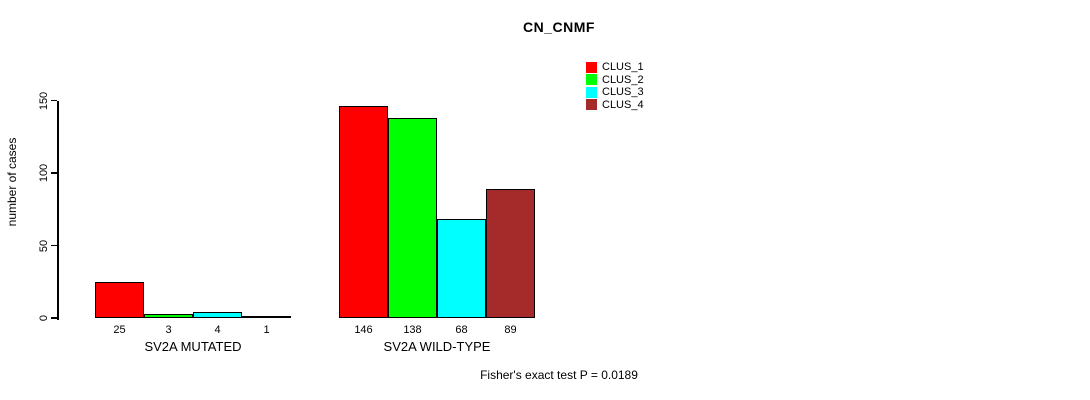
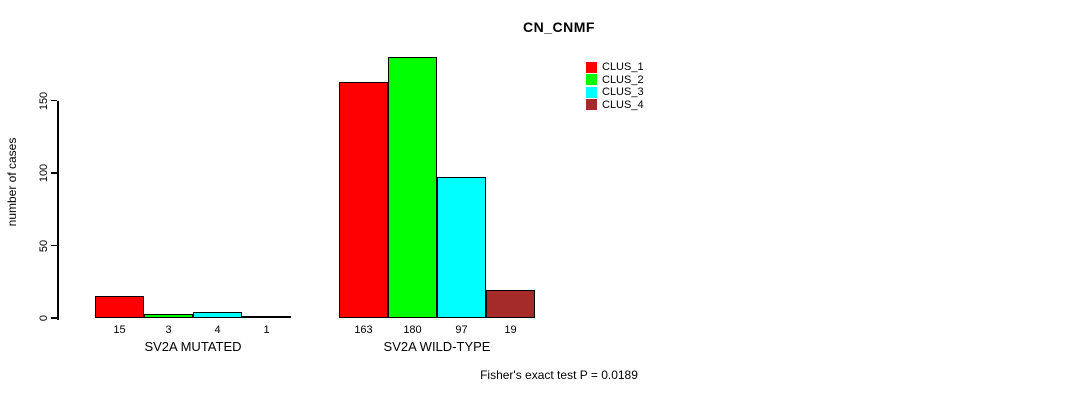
CLUS_1/SV2A MUTATED: 25 -> 15
CLUS_1/SV2A WILD-TYPE: 146 -> 163
CLUS_2/SV2A WILD-TYPE: 138 -> 180
CLUS_3/SV2A WILD-TYPE: 68 -> 97
CLUS_4/SV2A WILD-TYPE: 89 -> 19
